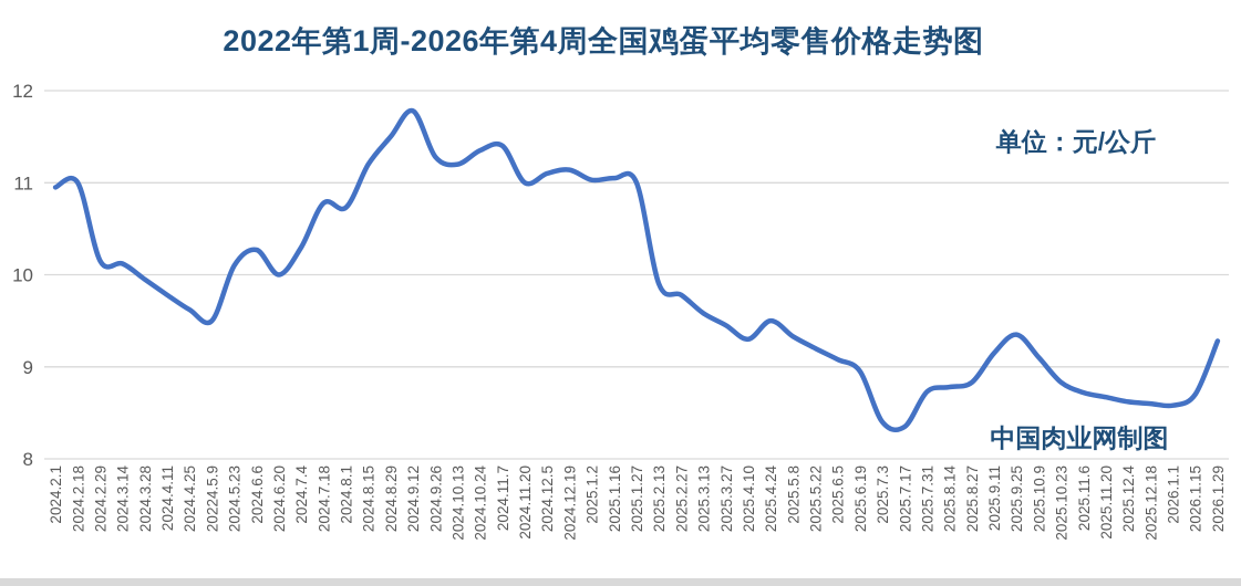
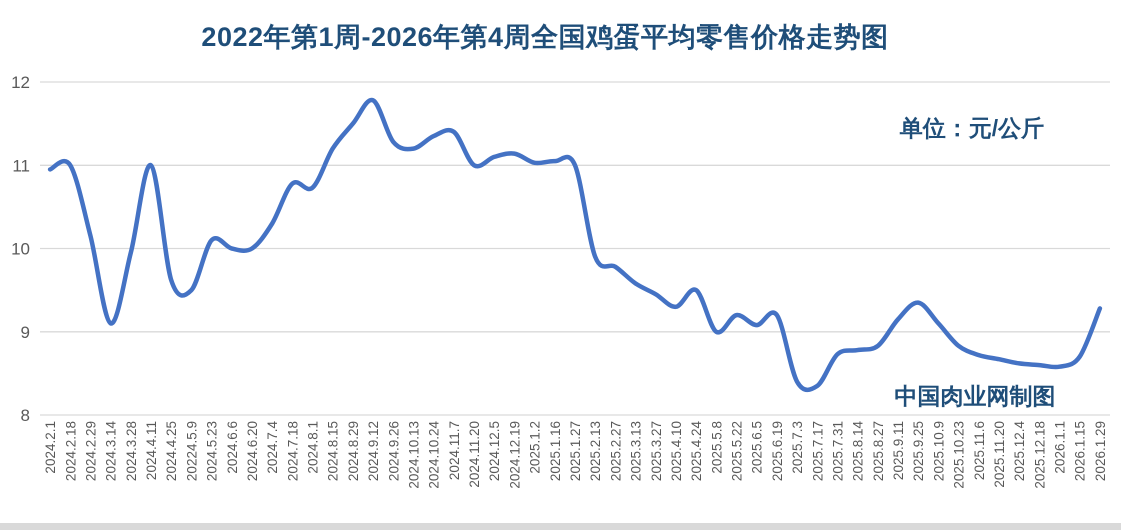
2024.3.14: 10.1 -> 9.1
2024.4.11: 9.8 -> 11.0
2024.6.6: 10.3 -> 10.0
2025.5.8: 9.3 -> 9.0
2025.6.19: 8.9 -> 9.2
